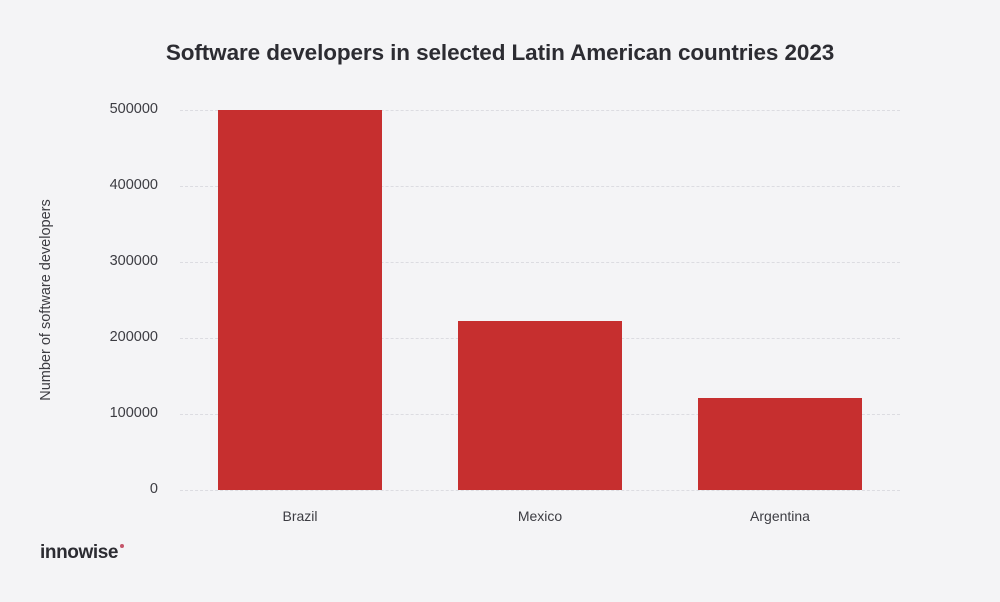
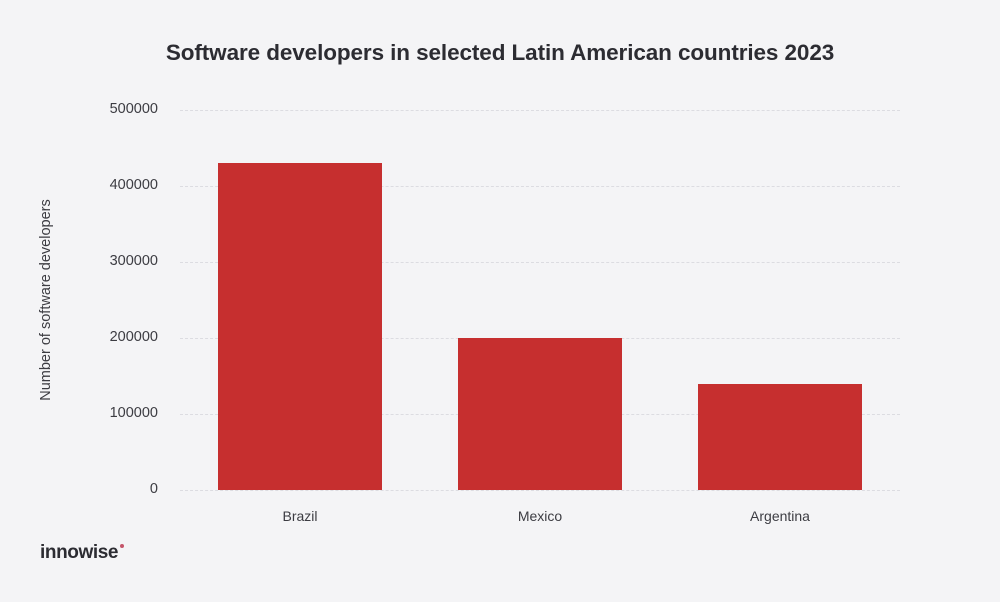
Brazil: 500000 -> 430000
Mexico: 220000 -> 200000
Argentina: 120000 -> 140000
